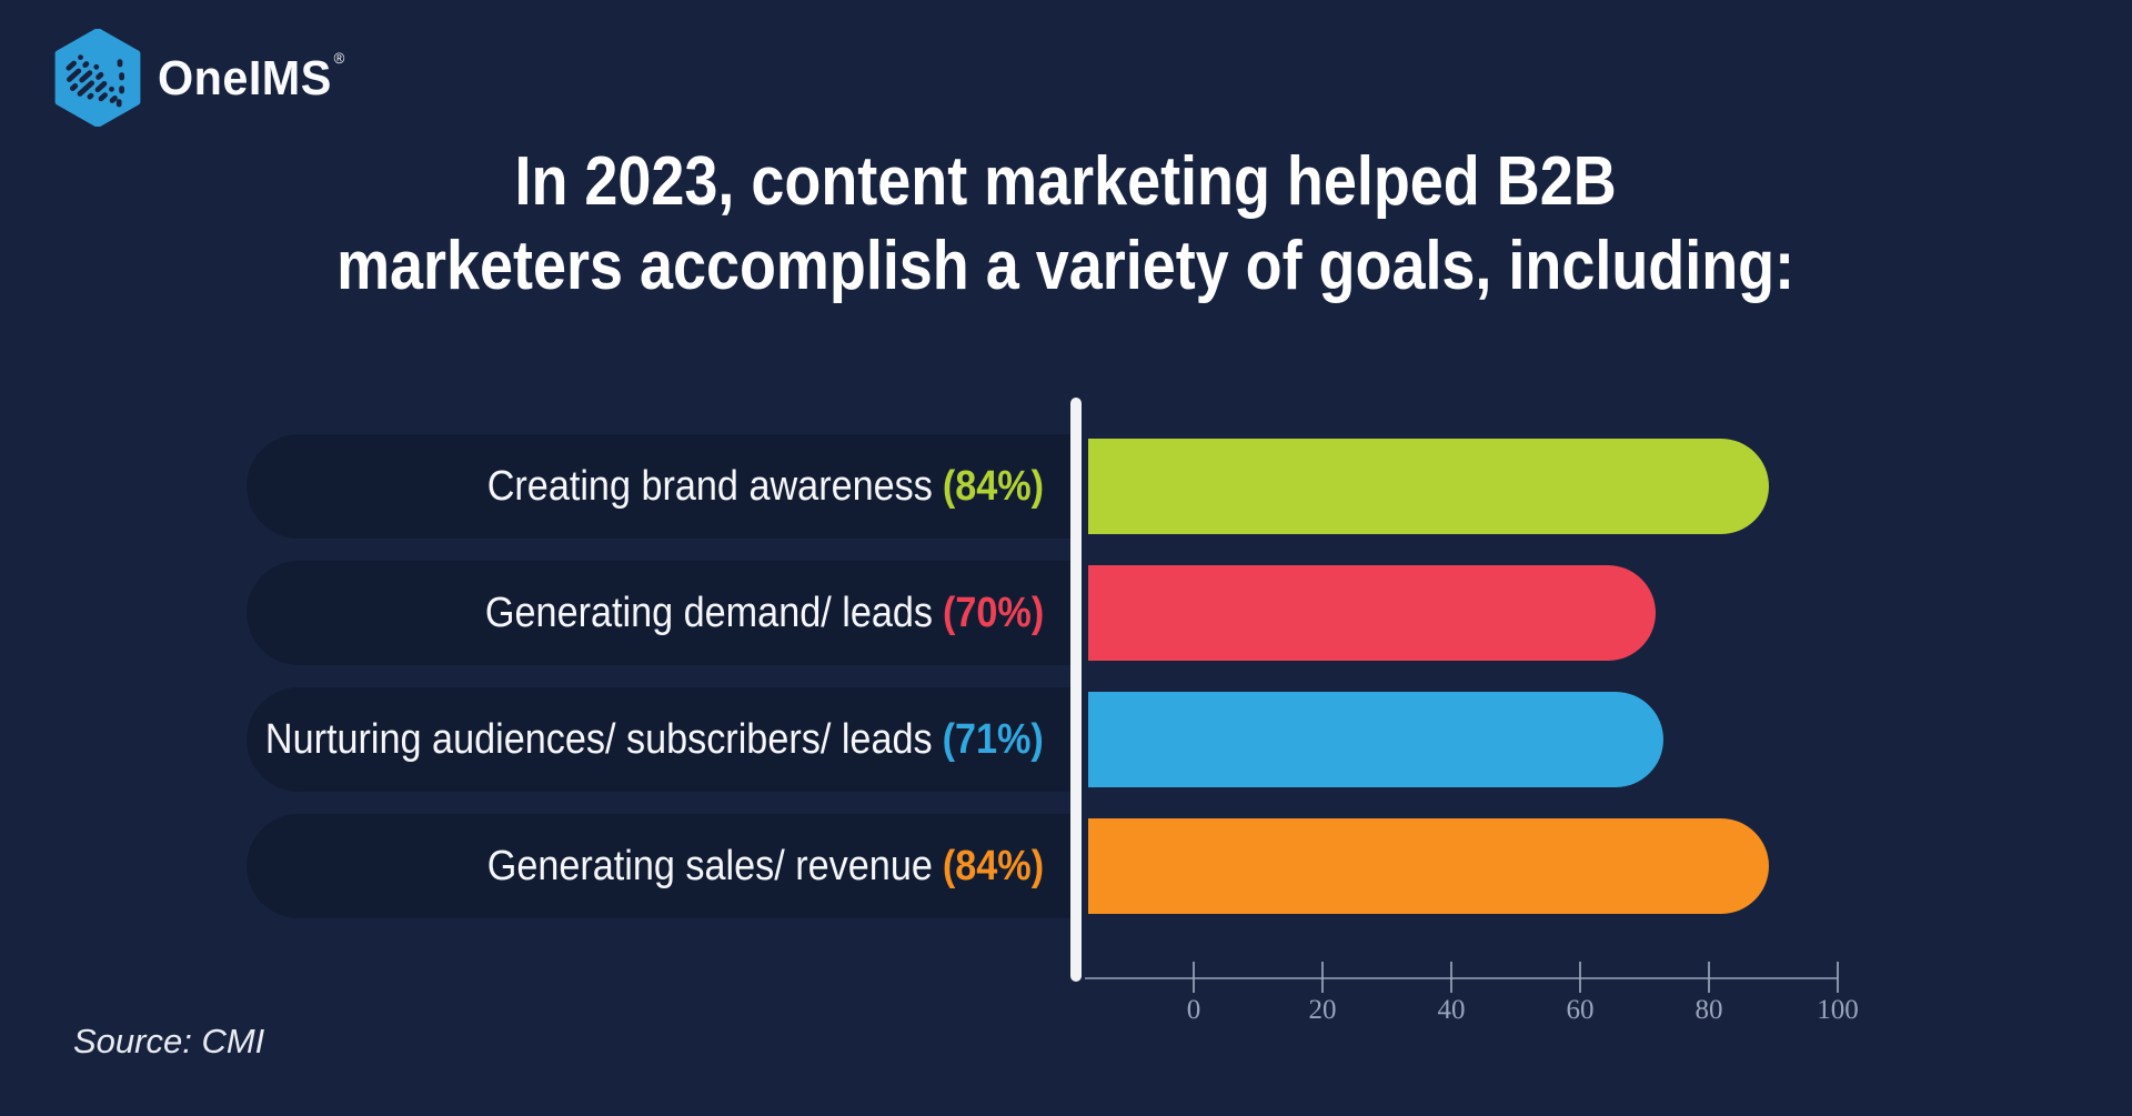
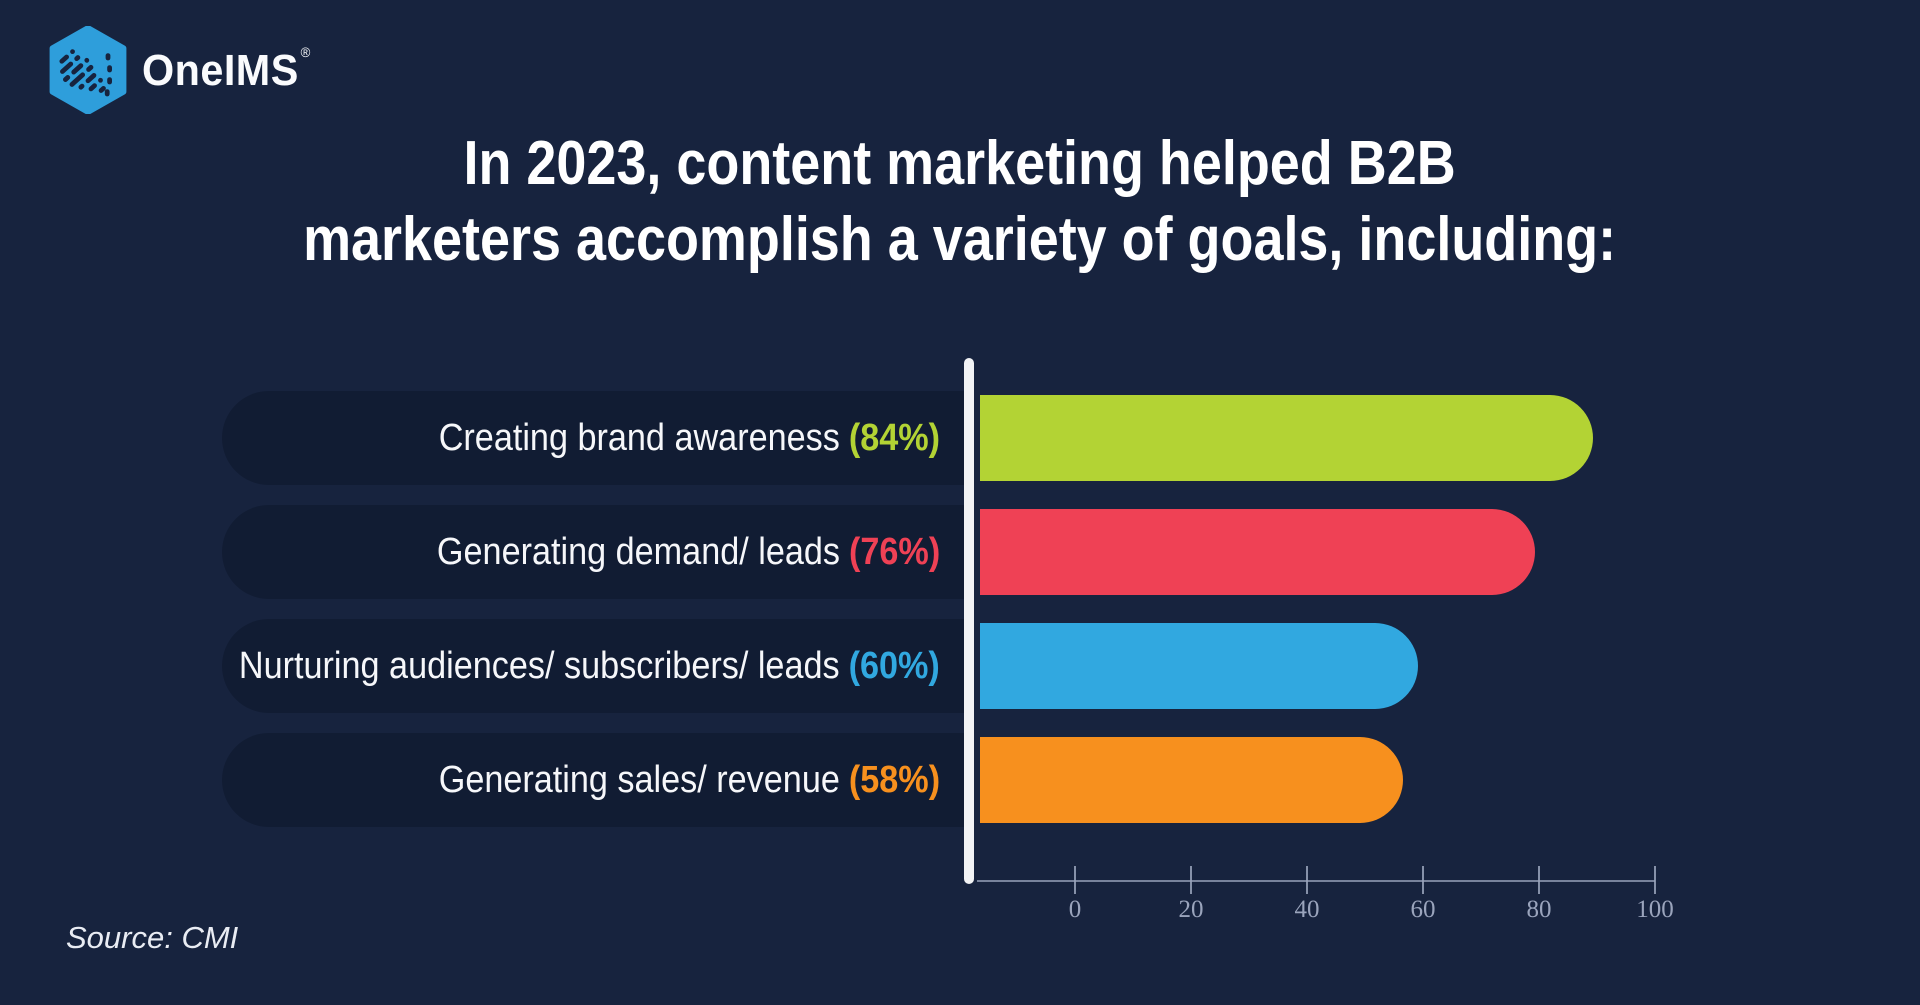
Generating demand/ leads: 70% -> 76%
Nurturing audiences/ subscribers/ leads: 71% -> 60%
Generating sales/ revenue: 84% -> 58%
